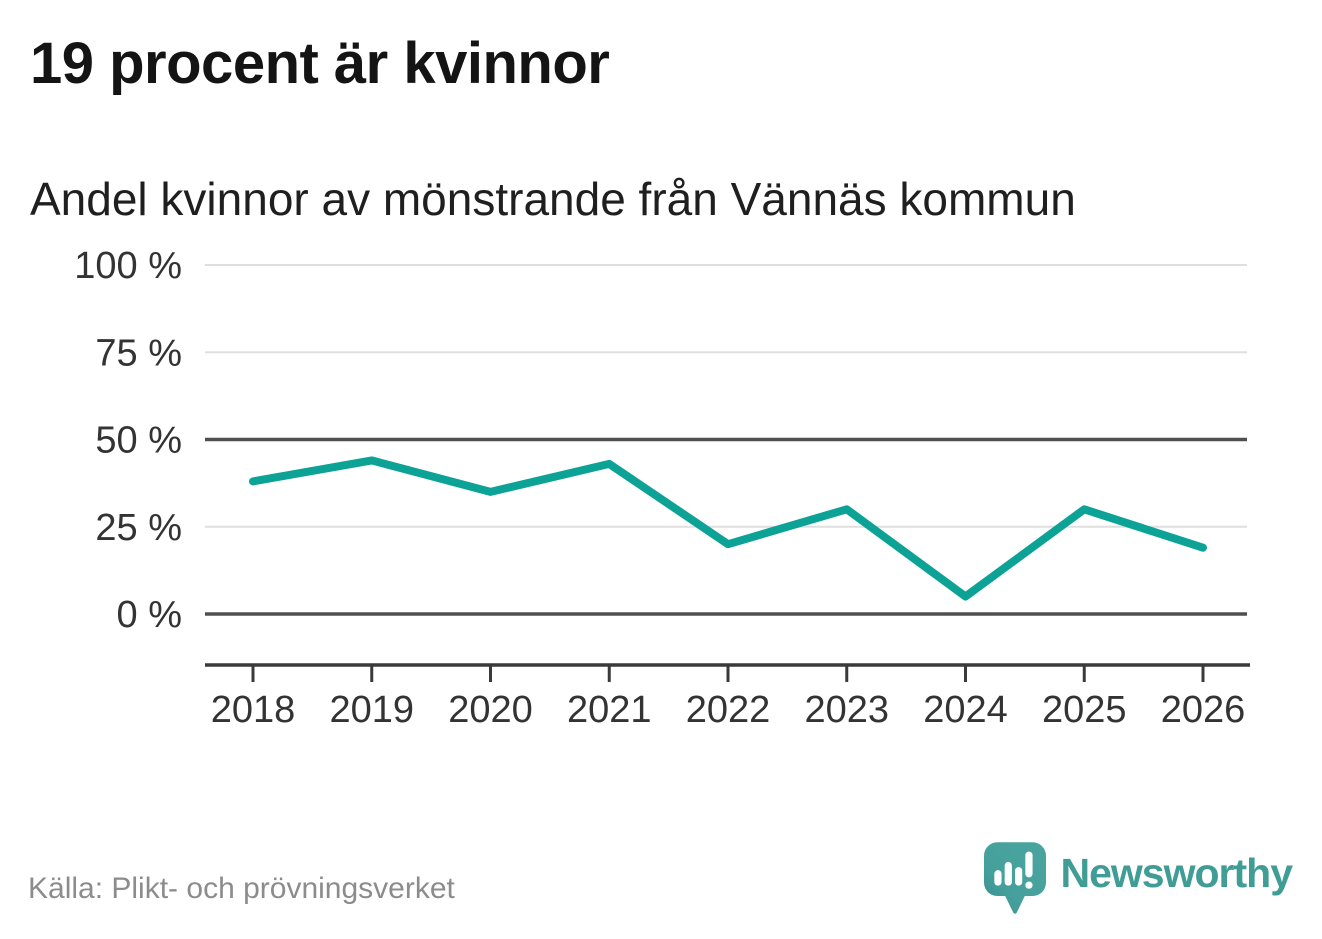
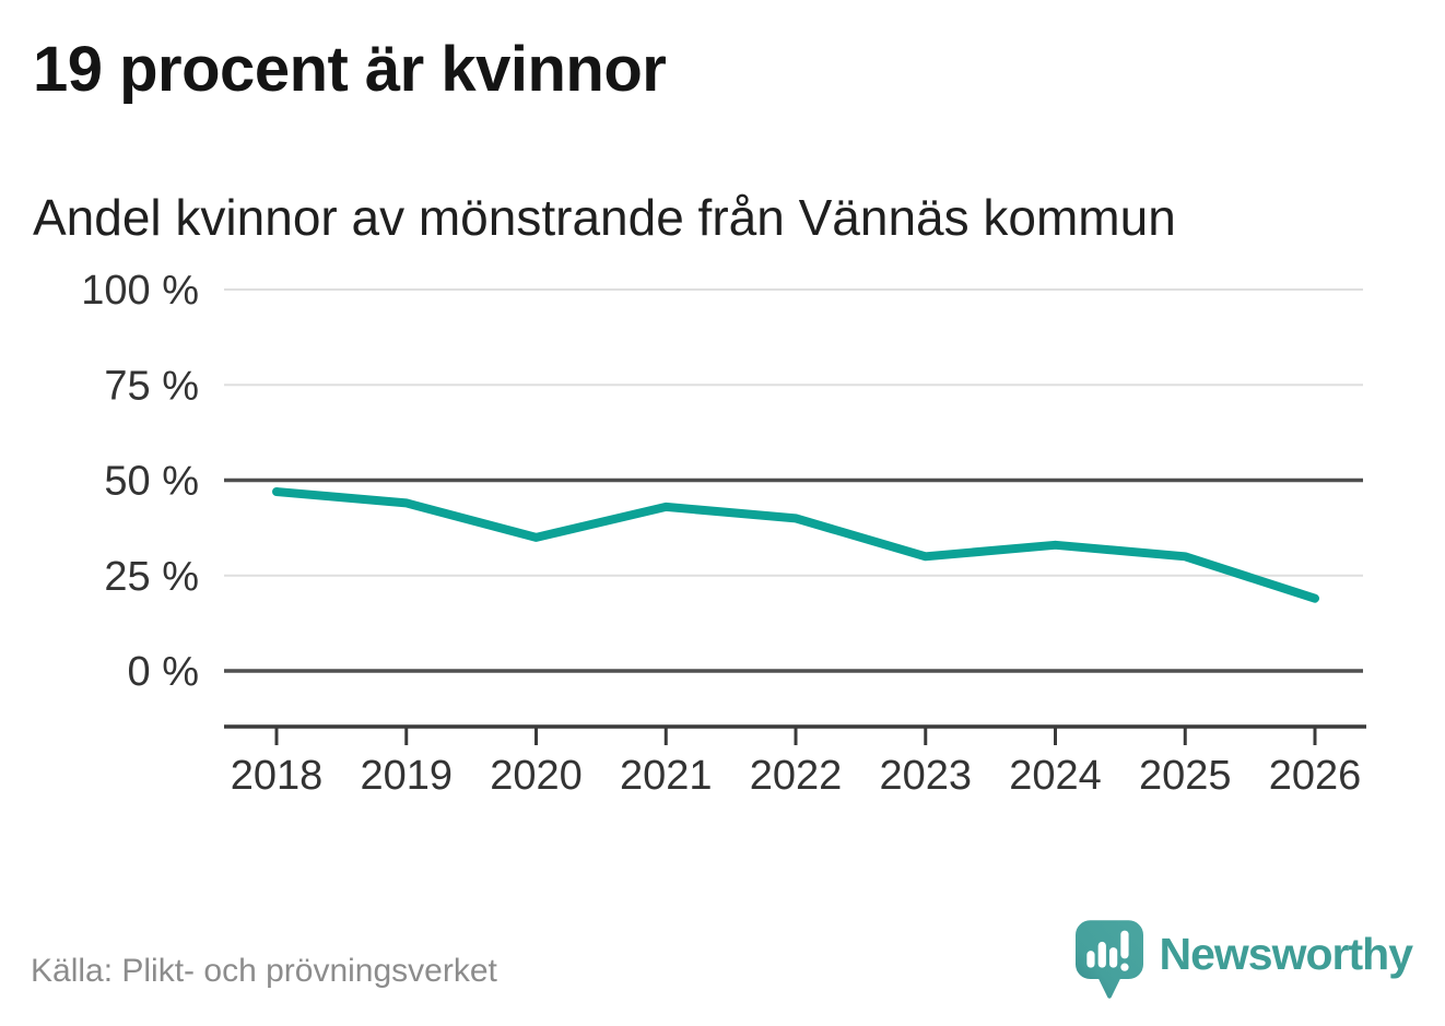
2018: 38% -> 47%
2022: 20% -> 40%
2024: 5% -> 33%
